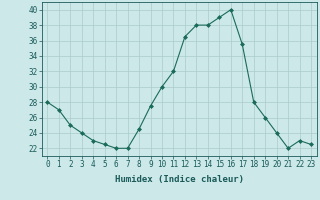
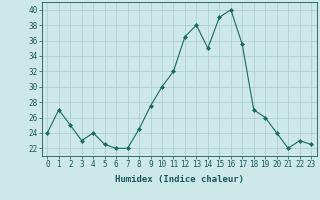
0: 28.0 -> 24.0
3: 24.0 -> 23.0
4: 23.0 -> 24.0
14: 38.0 -> 35.0
18: 28.0 -> 27.0
